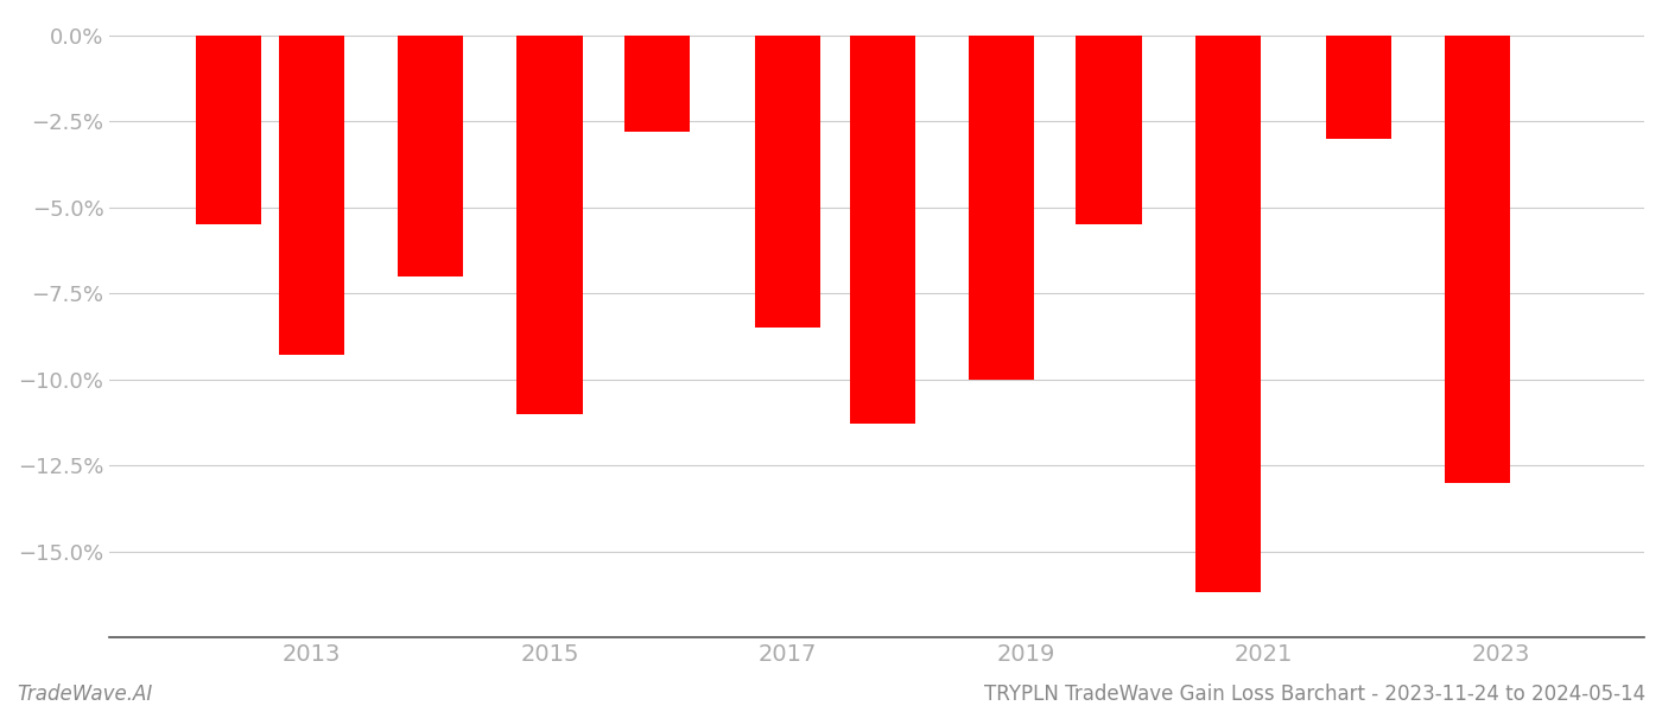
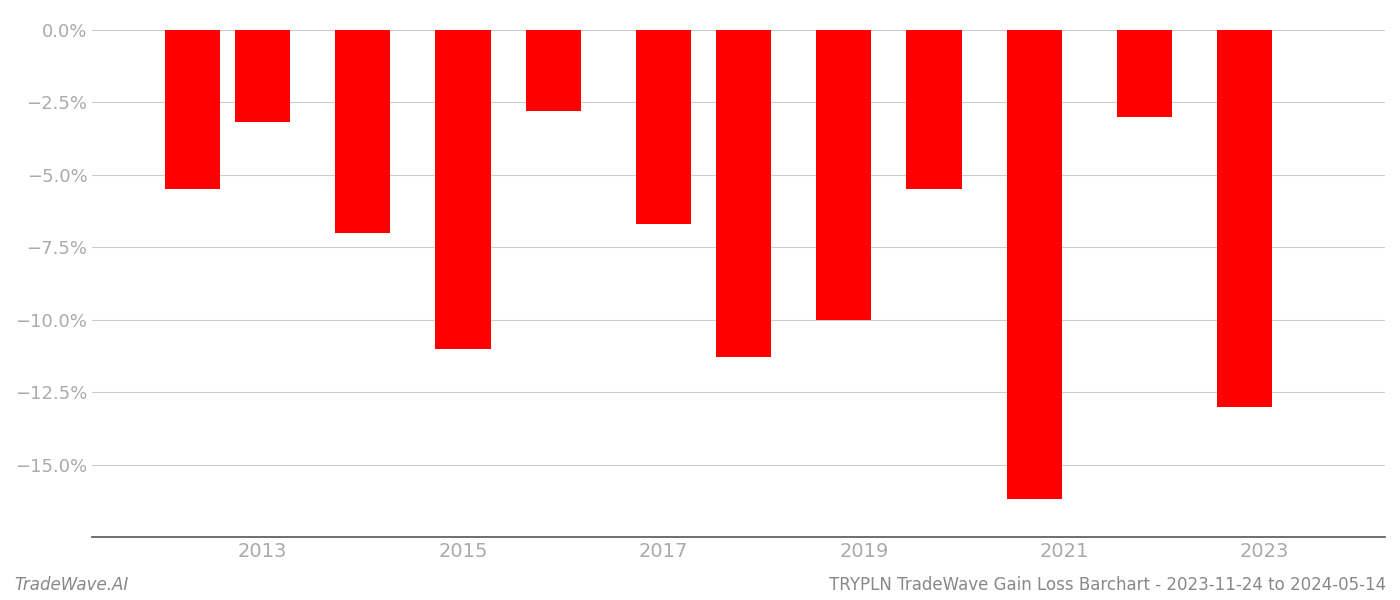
2013: -9.3% -> -3.2%
2017: -8.5% -> -6.7%
